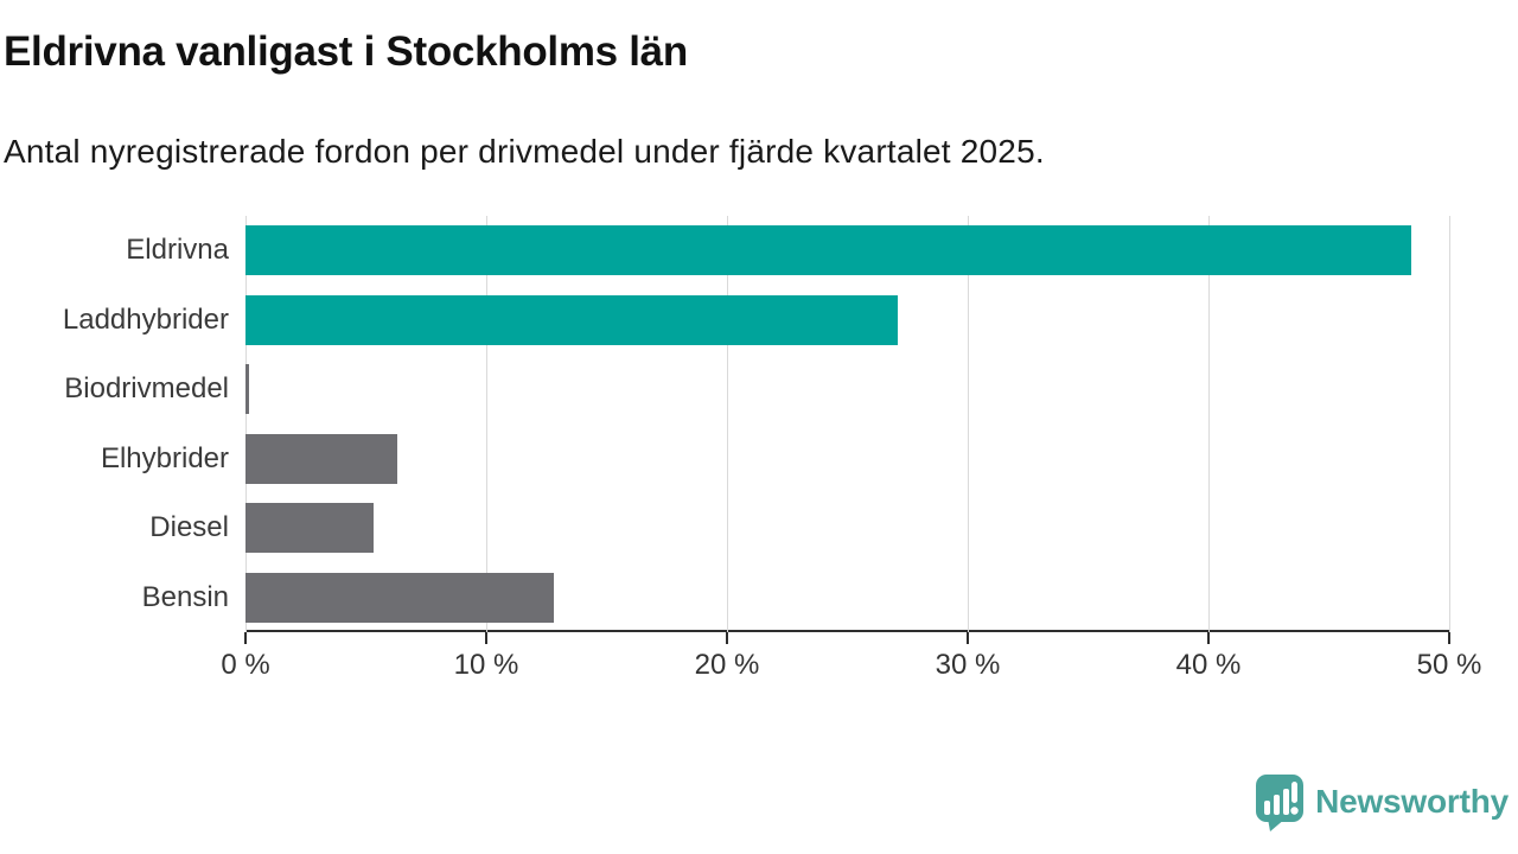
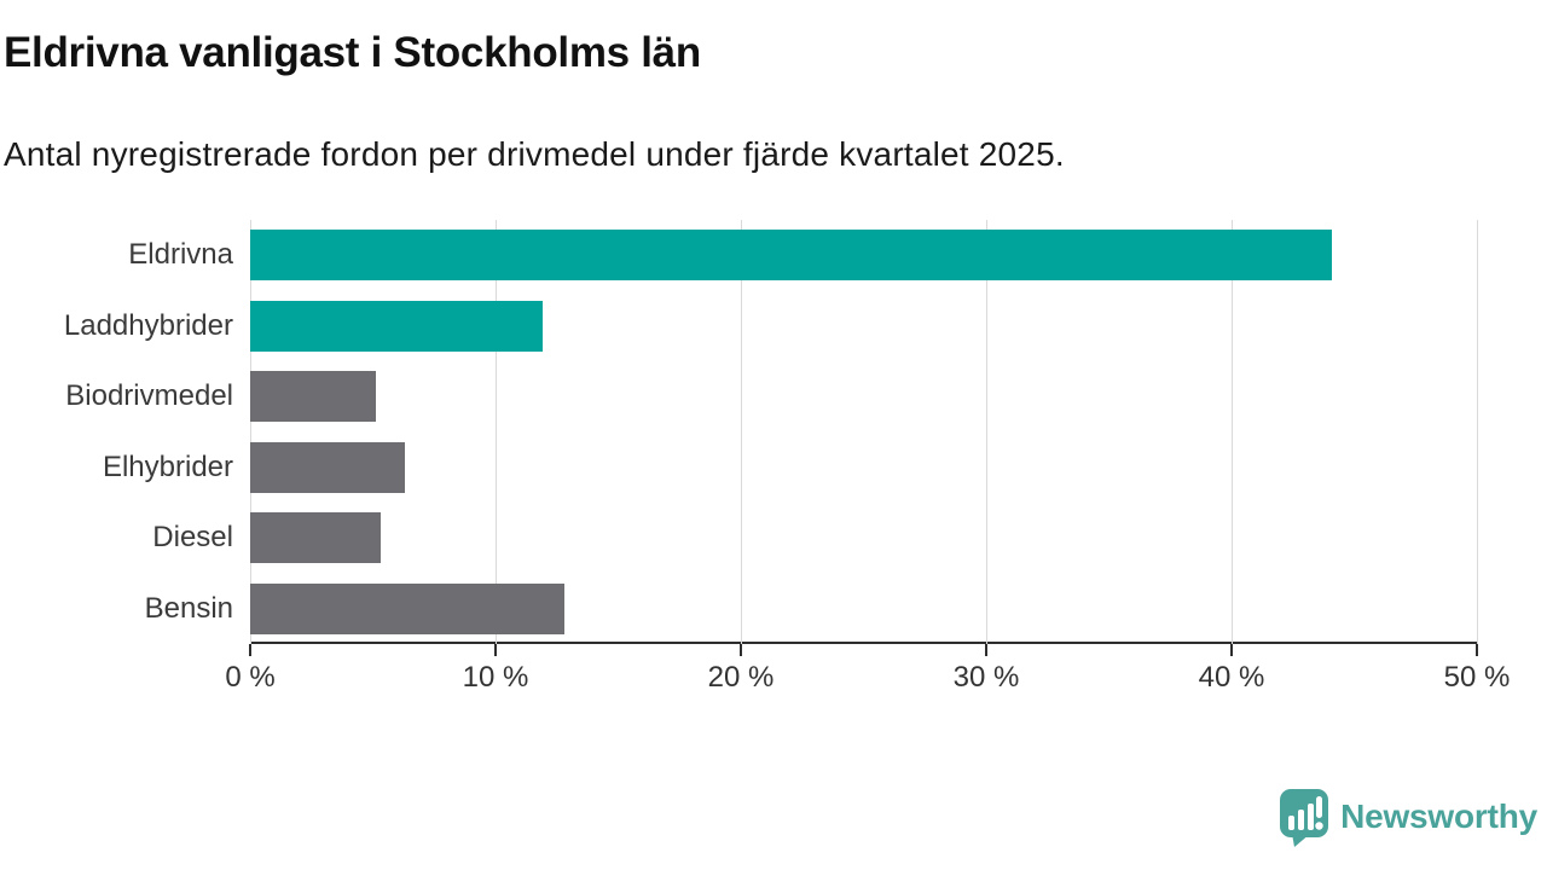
Eldrivna: 48.4% -> 44.1%
Laddhybrider: 27.1% -> 11.9%
Biodrivmedel: 0.1% -> 5.1%
